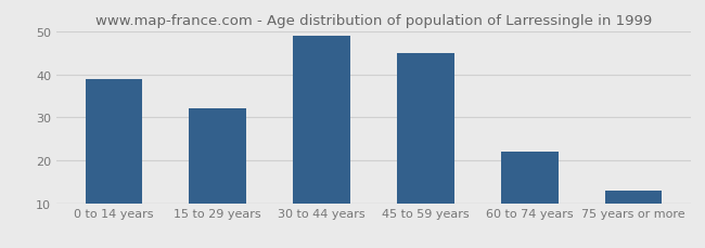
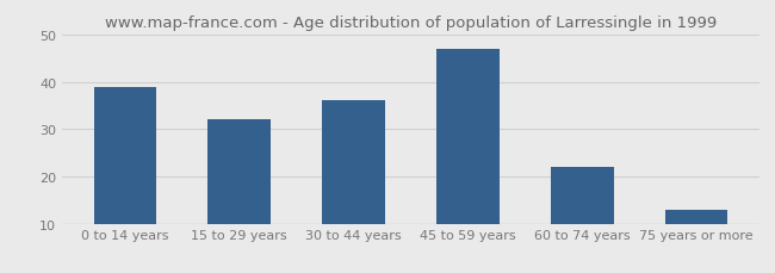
30 to 44 years: 49 -> 36
45 to 59 years: 45 -> 47
